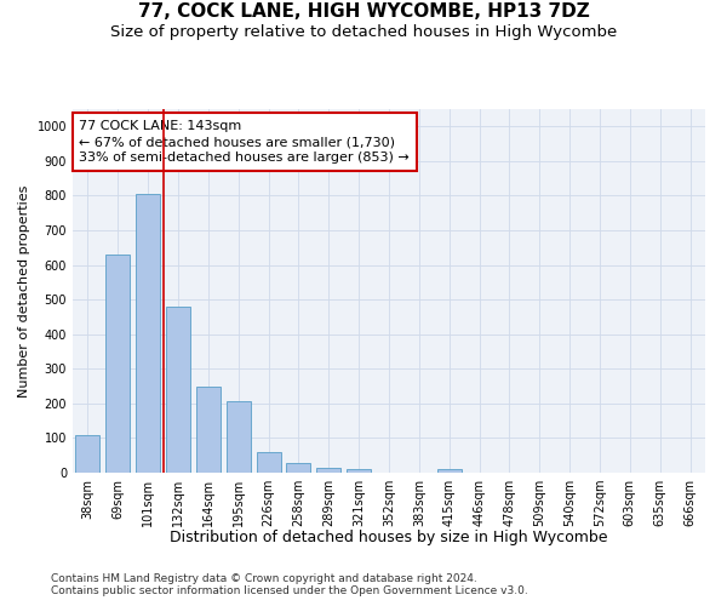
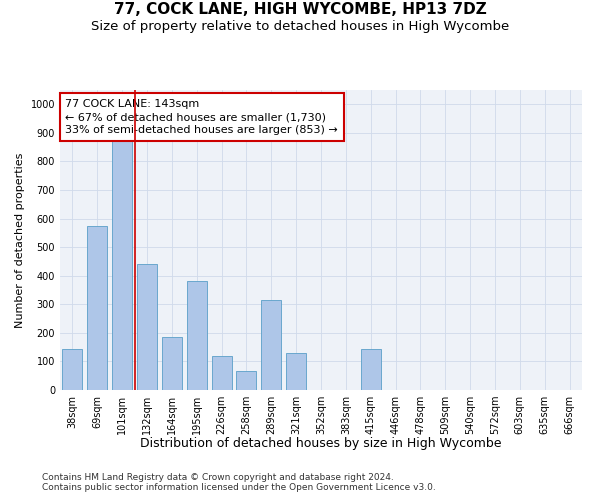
38sqm: 110 -> 145
69sqm: 630 -> 575
101sqm: 805 -> 870
132sqm: 480 -> 440
164sqm: 250 -> 185
195sqm: 205 -> 380
226sqm: 60 -> 120
258sqm: 27 -> 65
289sqm: 15 -> 315
321sqm: 10 -> 130
415sqm: 12 -> 145
